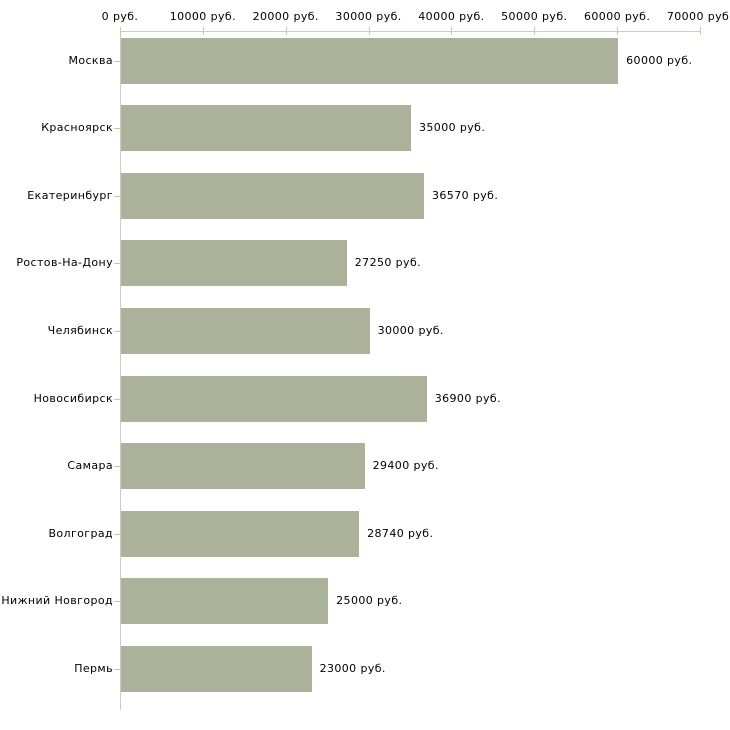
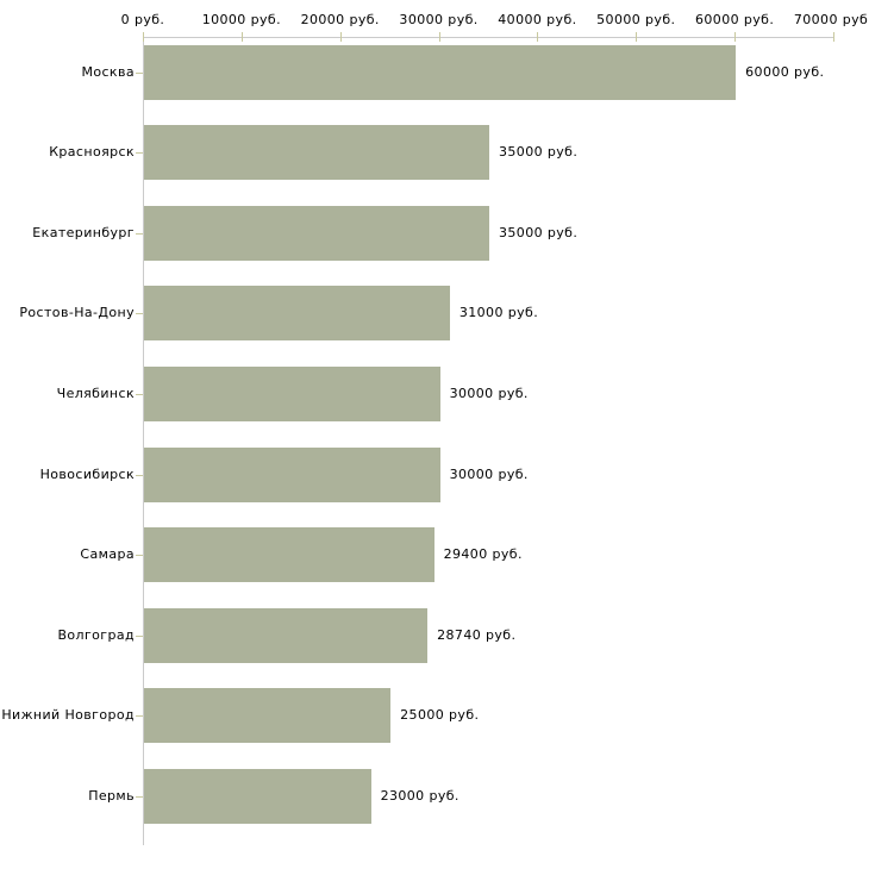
Екатеринбург: 36570 -> 35000
Ростов-На-Дону: 27250 -> 31000
Новосибирск: 36900 -> 30000
